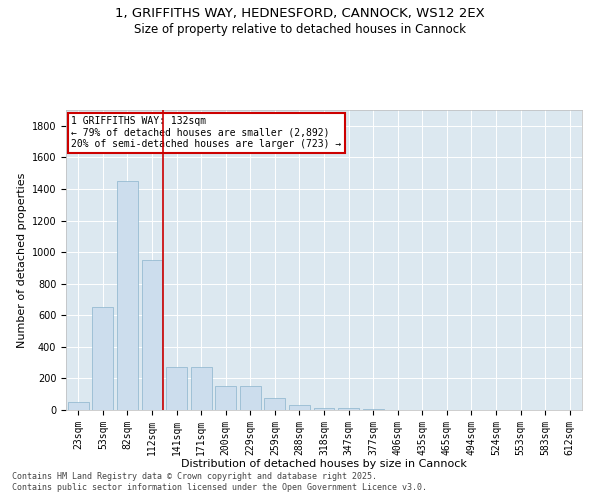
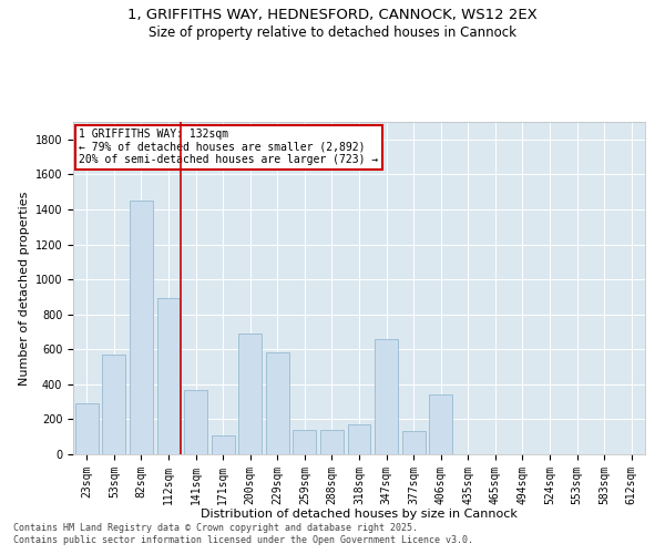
23sqm: 50 -> 290
53sqm: 650 -> 570
112sqm: 950 -> 890
141sqm: 270 -> 370
171sqm: 270 -> 110
200sqm: 160 -> 690
229sqm: 160 -> 580
259sqm: 80 -> 140
288sqm: 30 -> 140
318sqm: 20 -> 170
347sqm: 10 -> 660
377sqm: 0 -> 130
406sqm: 0 -> 340
